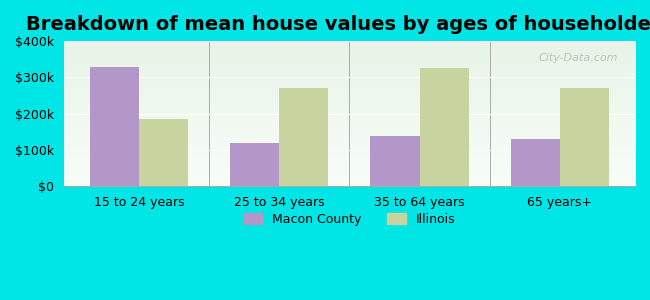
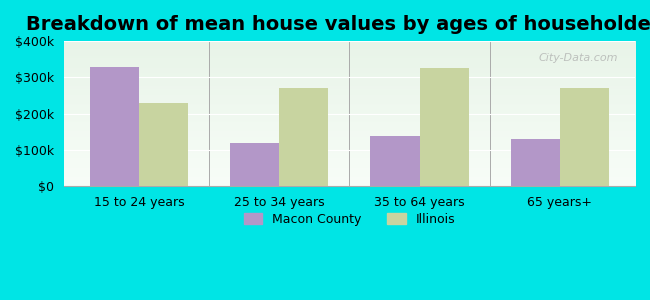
Illinois/15 to 24 years: $185k -> $230k
